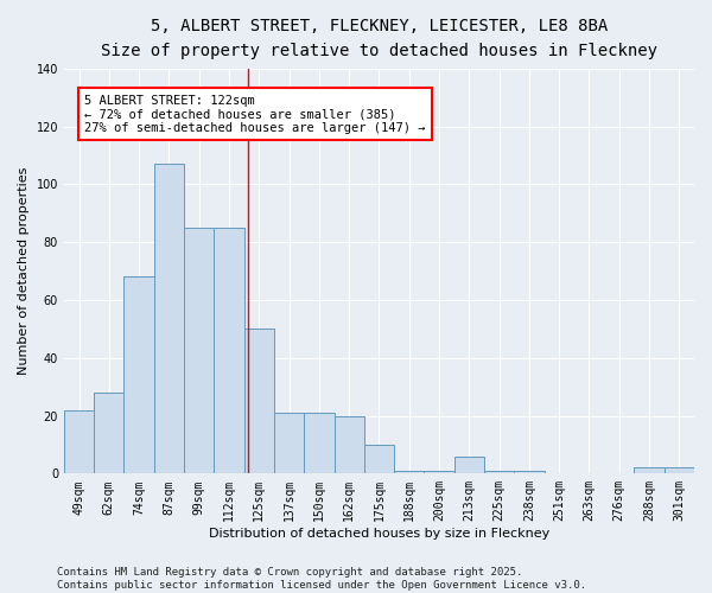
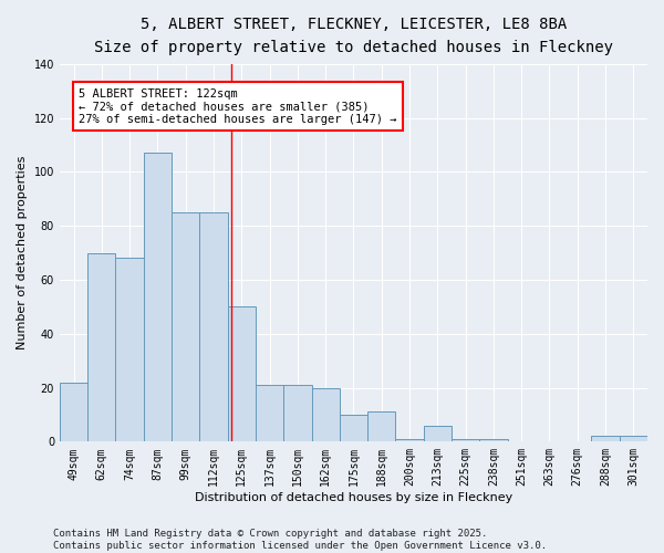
62sqm: 28 -> 70
188sqm: 1 -> 11
